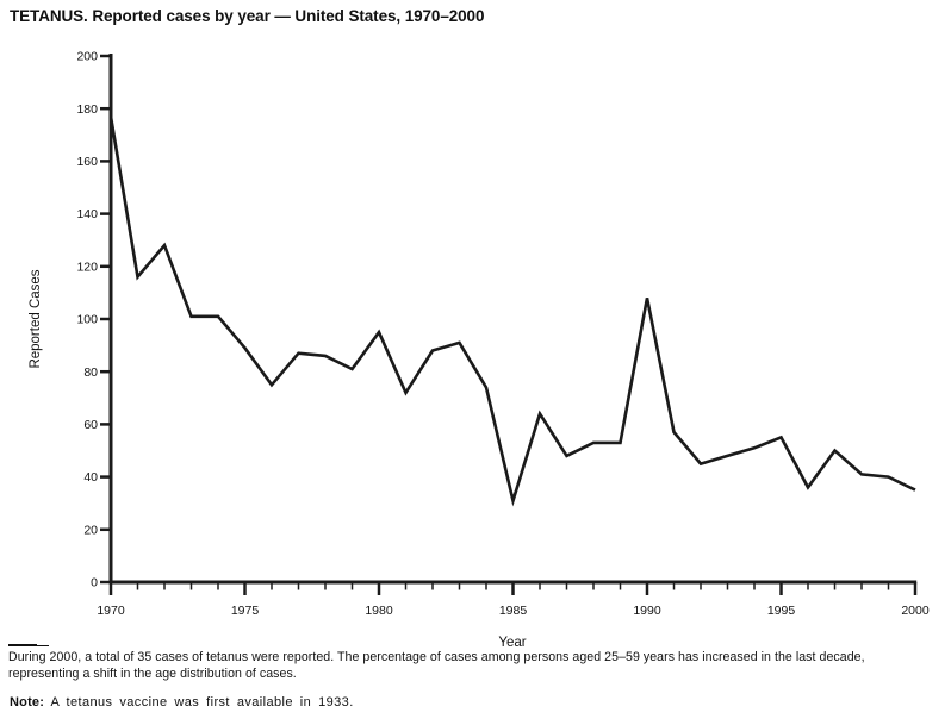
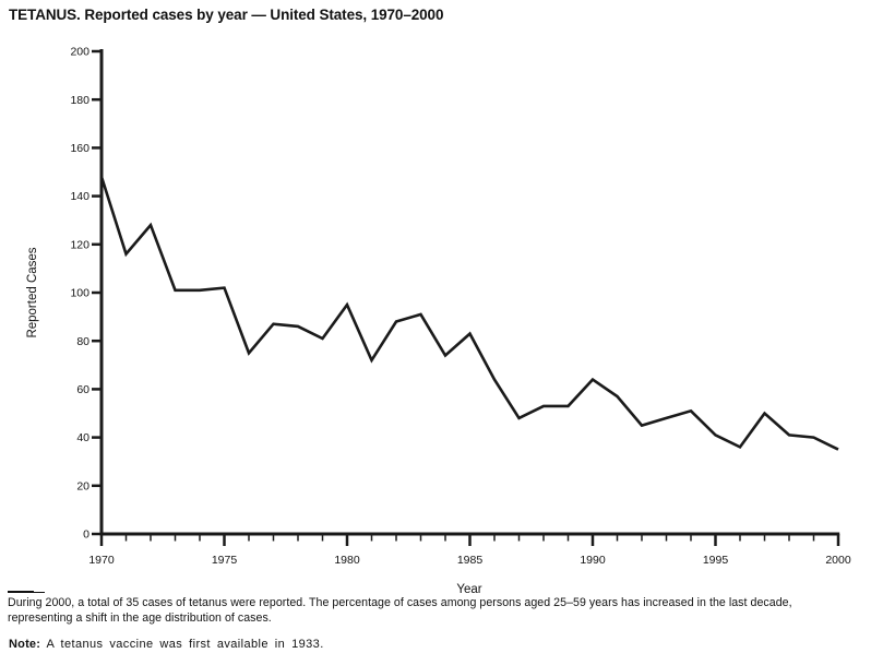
1970: 177 -> 148
1975: 89 -> 102
1985: 31 -> 83
1990: 108 -> 64
1995: 55 -> 41
